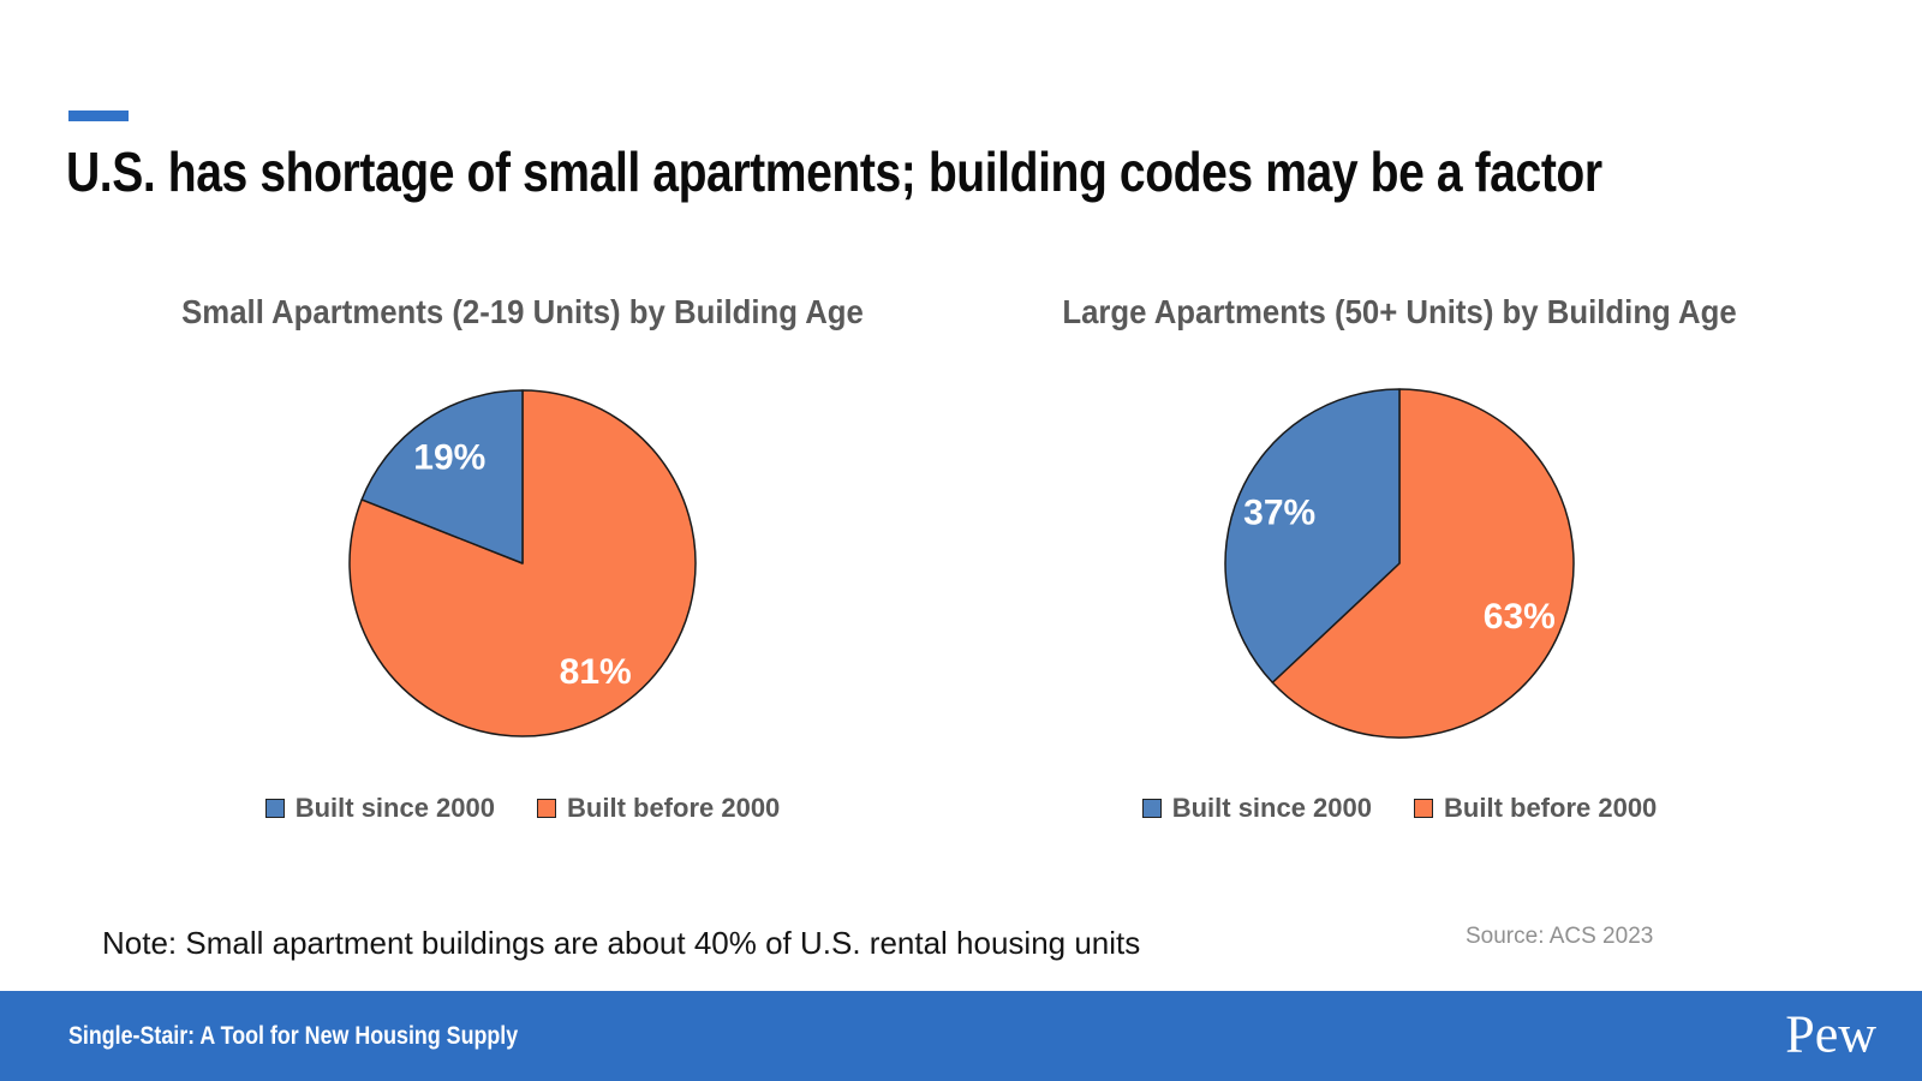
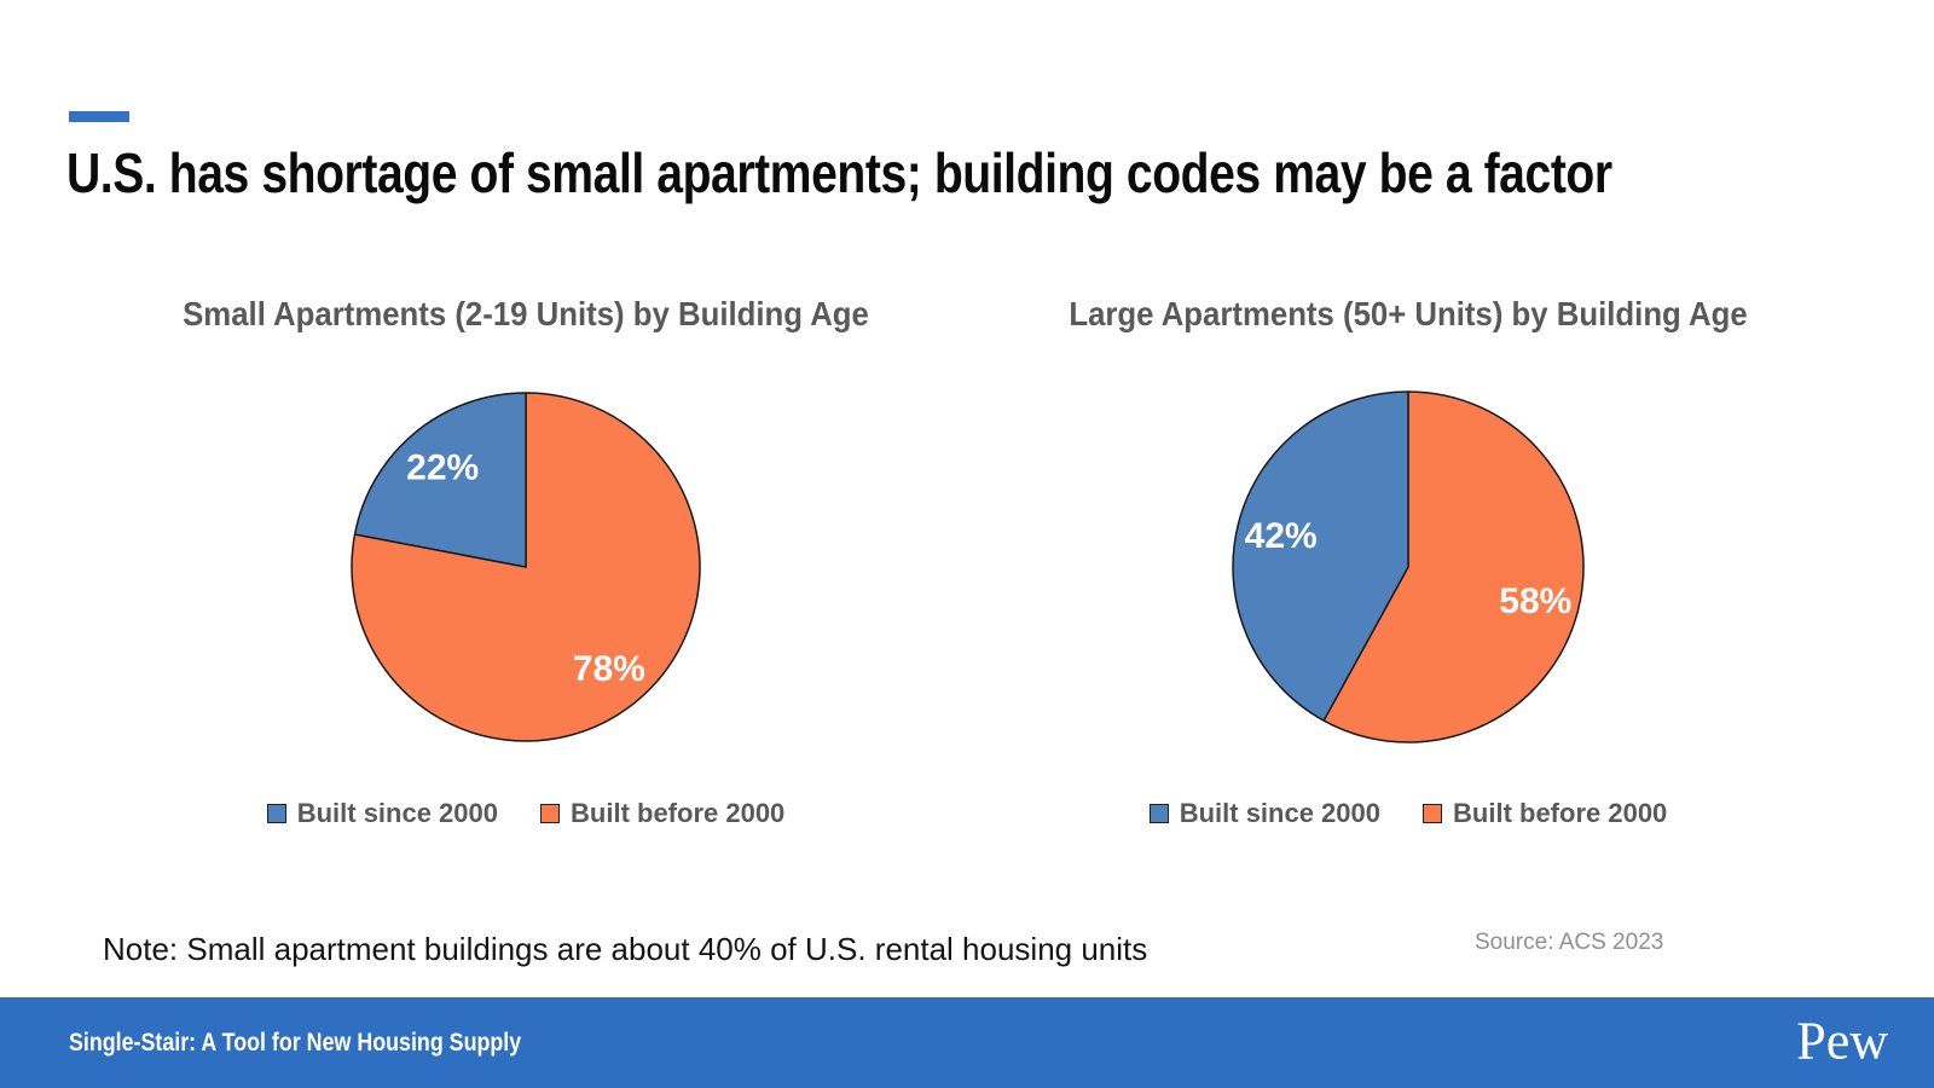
Small Apartments (2-19 Units) by Building Age/Built before 2000: 81% -> 78%
Small Apartments (2-19 Units) by Building Age/Built since 2000: 19% -> 22%
Large Apartments (50+ Units) by Building Age/Built before 2000: 63% -> 58%
Large Apartments (50+ Units) by Building Age/Built since 2000: 37% -> 42%
